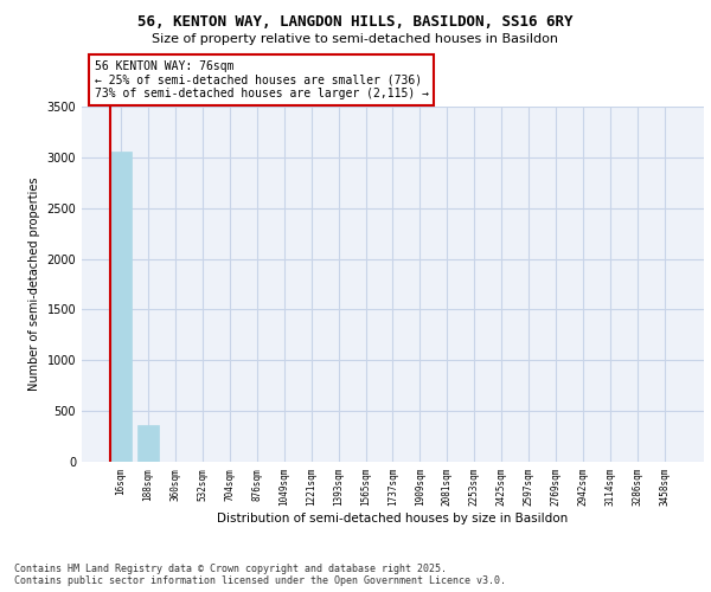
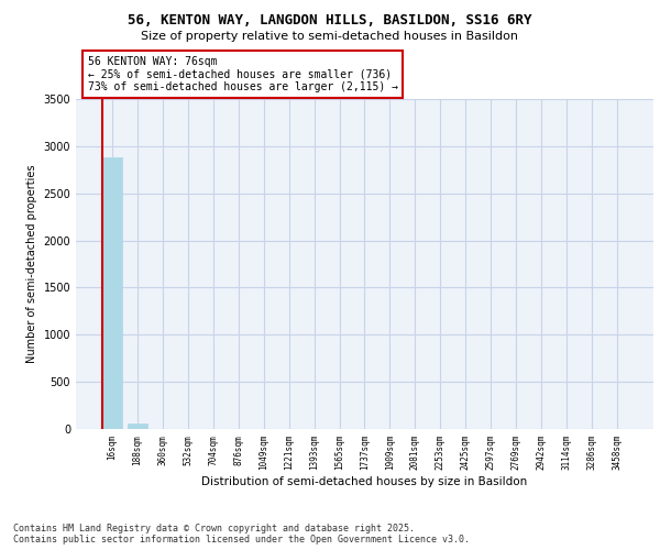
16sqm: 3060 -> 2890
188sqm: 360 -> 60
